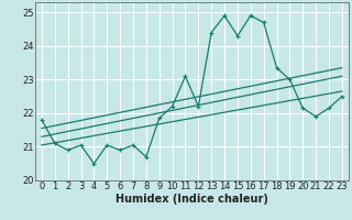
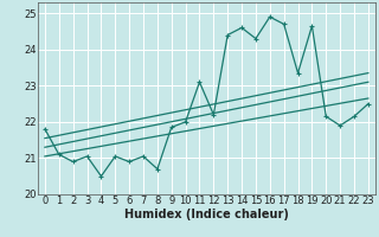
10: 22.20 -> 22.00
14: 24.90 -> 24.60
19: 23.00 -> 24.65
